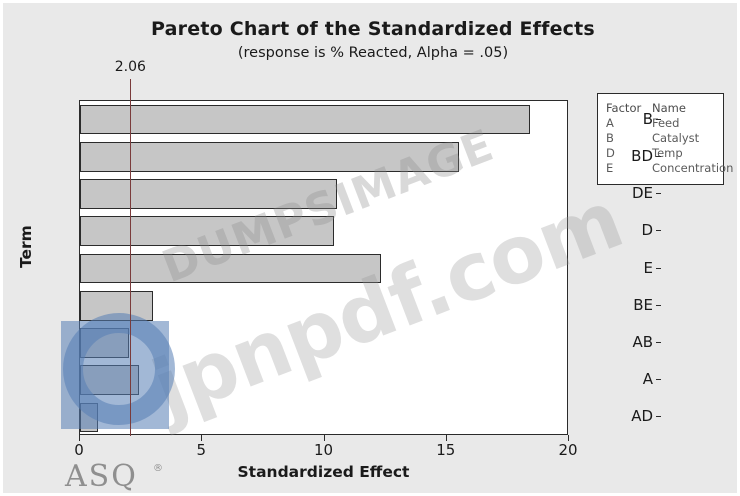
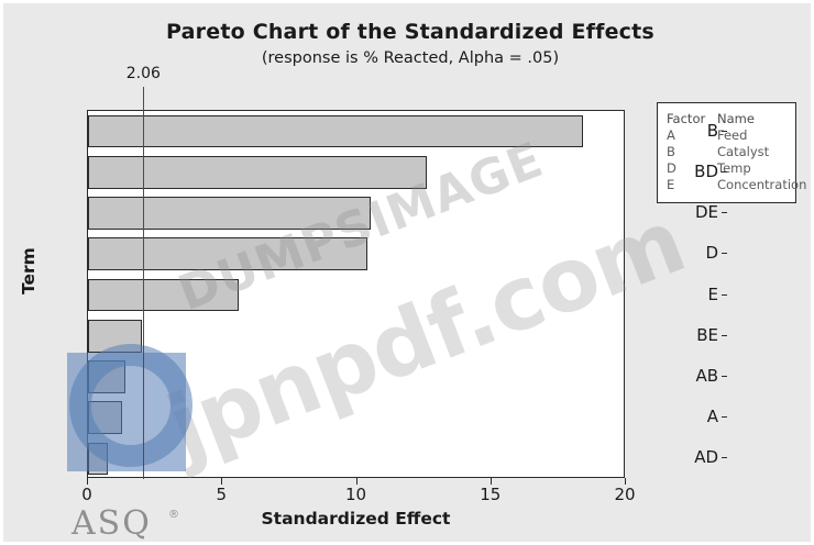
BD: 15.5 -> 12.6
E: 12.3 -> 5.6
BE: 3.0 -> 2.0
AB: 2.0 -> 1.4
A: 2.4 -> 1.2
